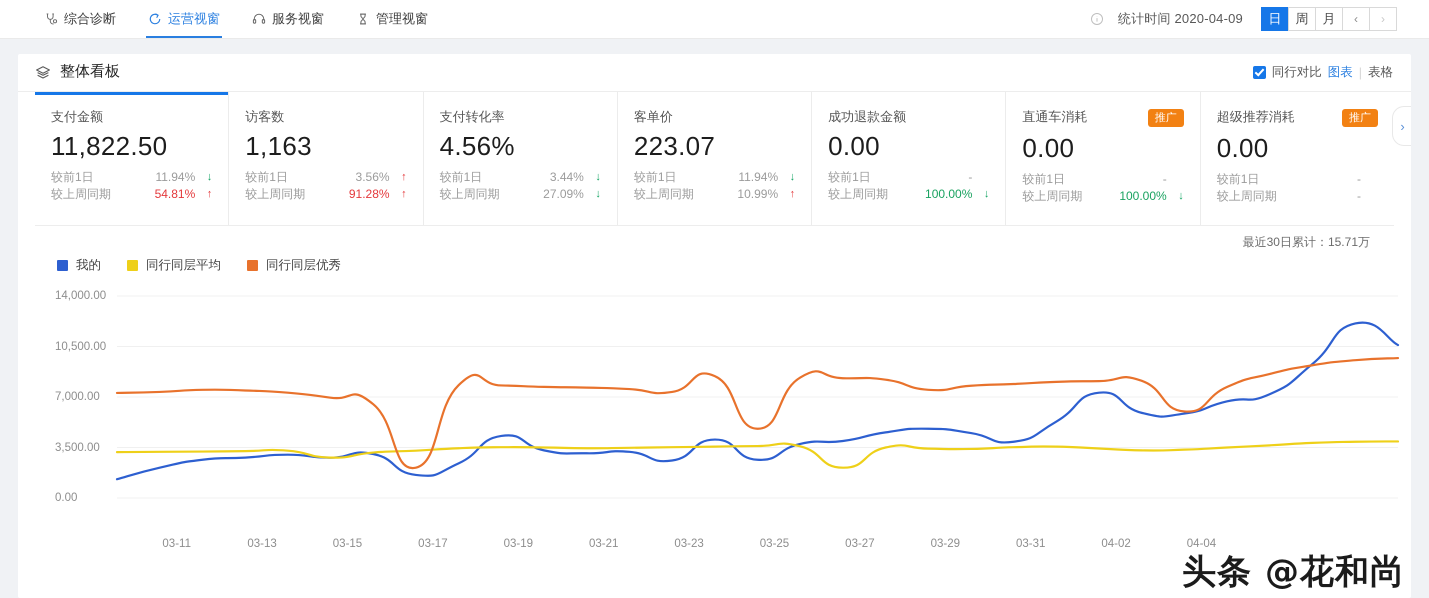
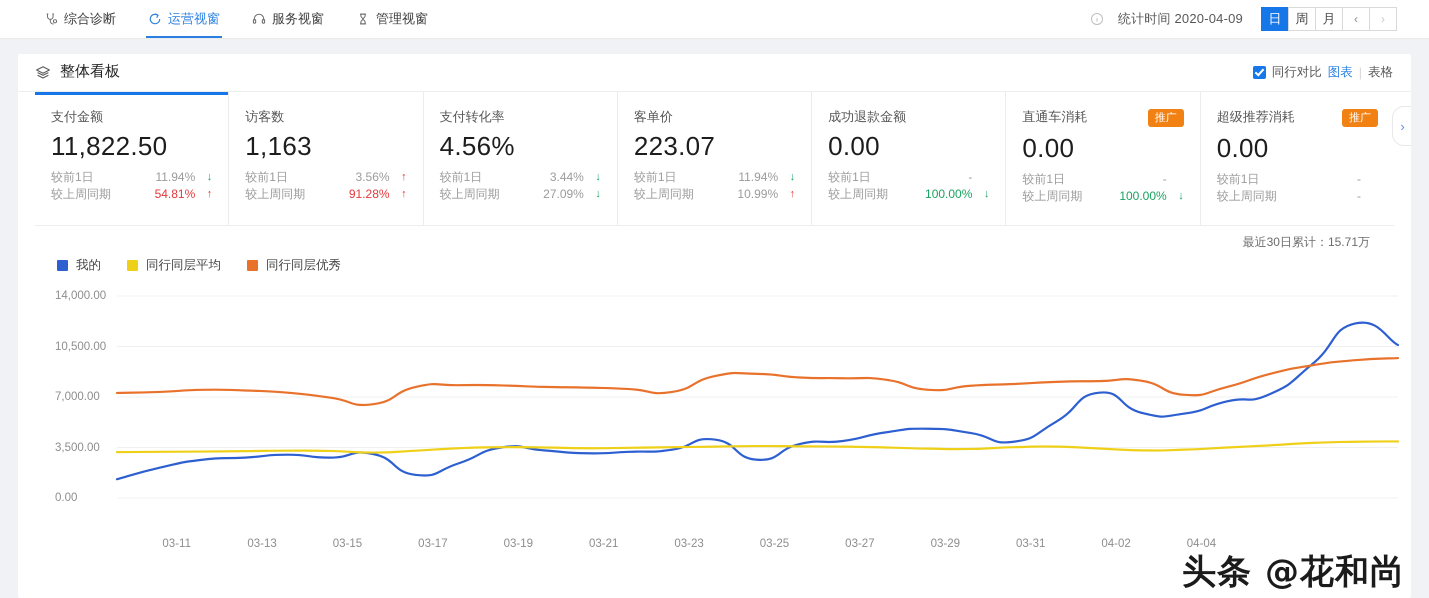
同行同层平均/03-15: 2800 -> 3300
同行同层优秀/03-17: 2100 -> 7700
我的/03-19: 4300 -> 3500
我的/03-23: 2600 -> 3400
同行同层优秀/03-25: 4800 -> 8600
同行同层平均/03-27: 2100 -> 3600
同行同层优秀/04-04: 6000 -> 7200
